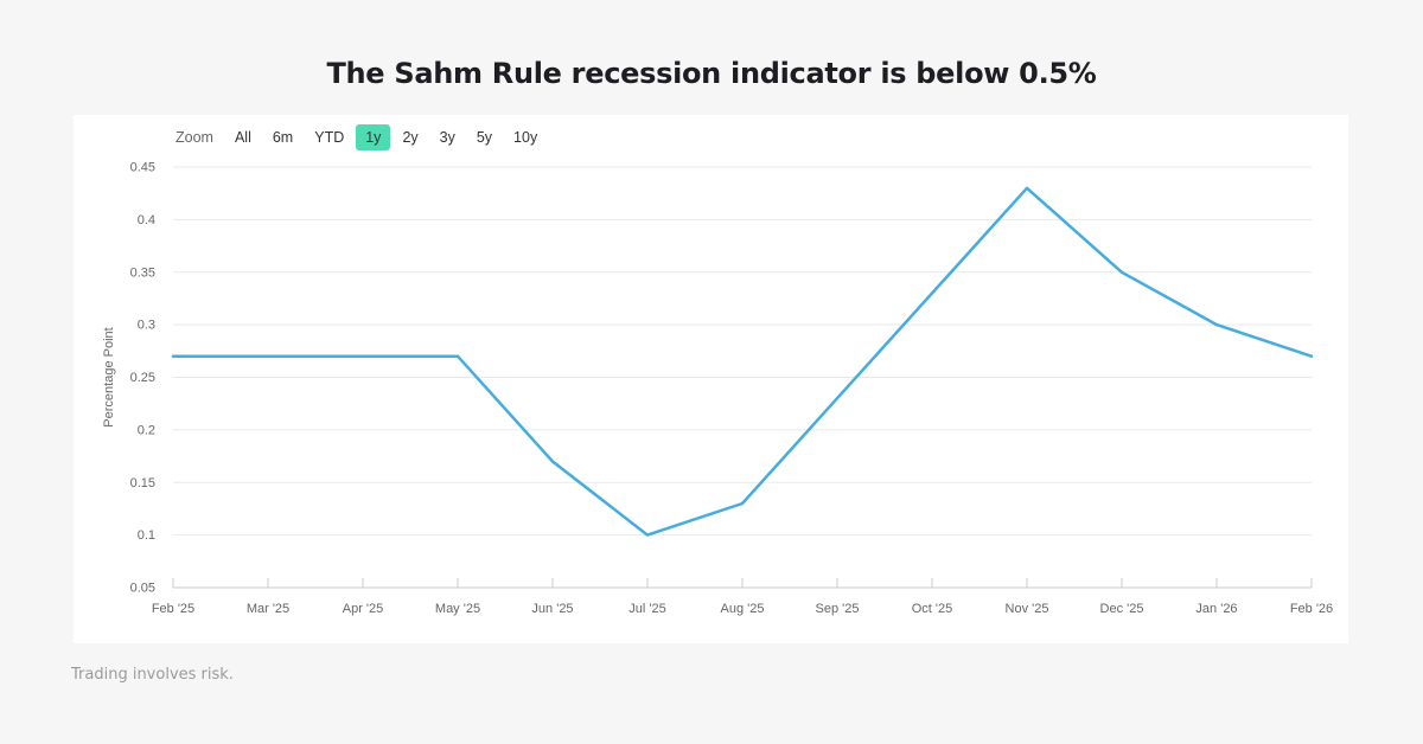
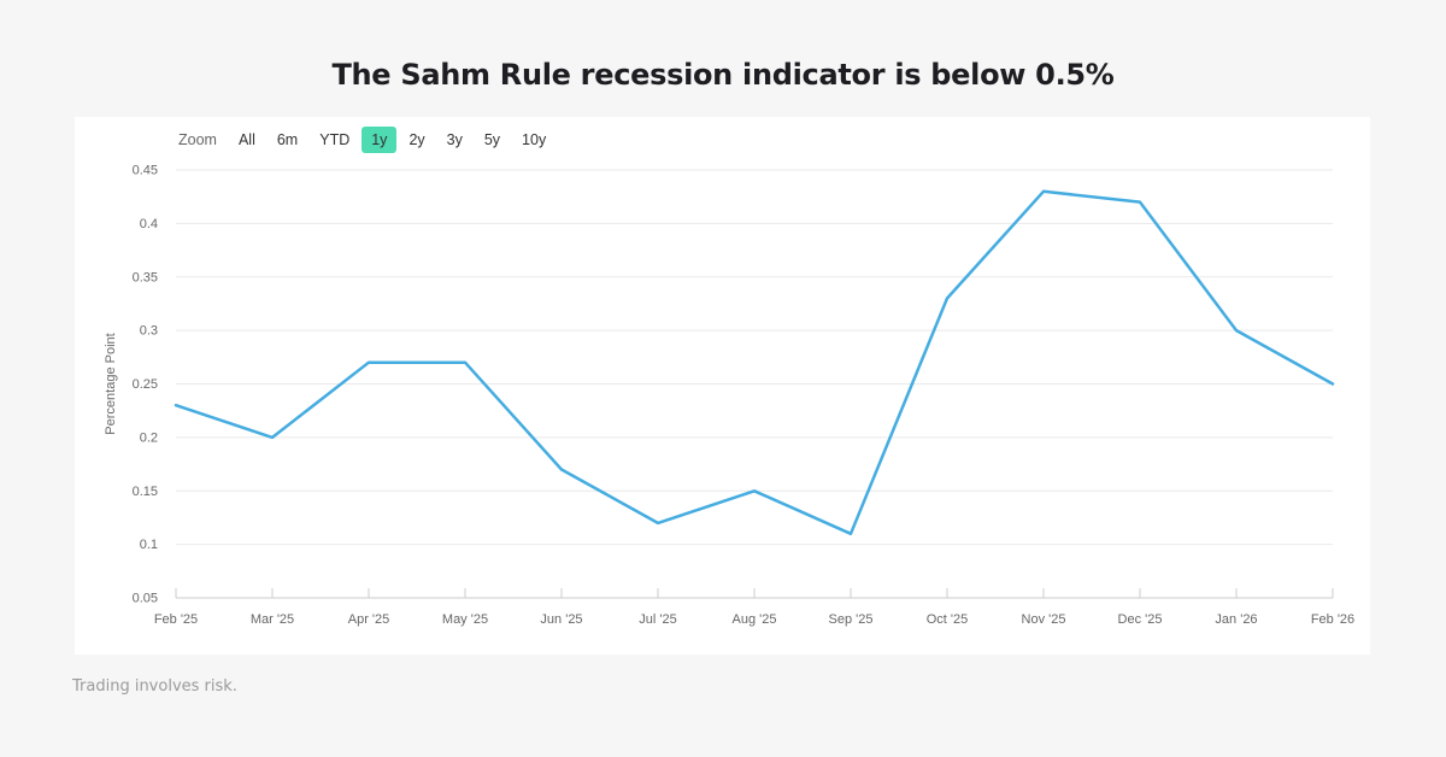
Feb '25: 0.27 -> 0.23
Mar '25: 0.27 -> 0.20
Jul '25: 0.10 -> 0.12
Aug '25: 0.13 -> 0.15
Sep '25: 0.23 -> 0.11
Dec '25: 0.35 -> 0.42
Feb '26: 0.27 -> 0.25
